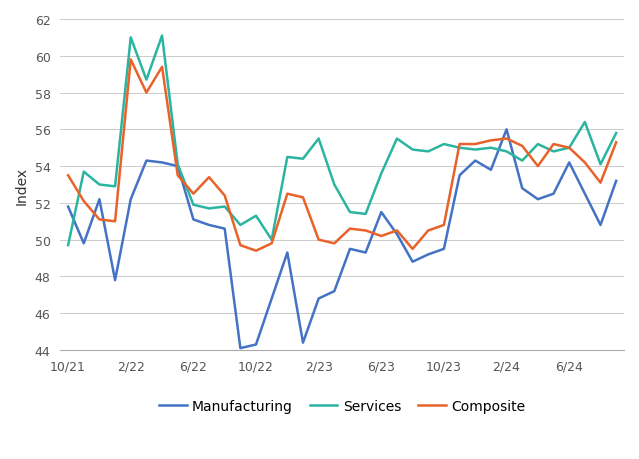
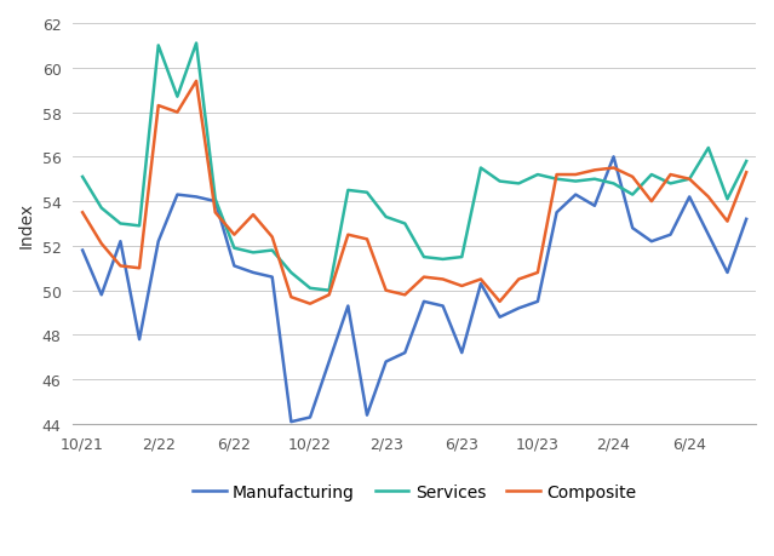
Services/10/21: 49.7 -> 55.1
Composite/2/22: 59.8 -> 58.3
Services/10/22: 51.3 -> 50.1
Services/2/23: 55.5 -> 53.3
Manufacturing/6/23: 51.5 -> 47.2
Services/6/23: 53.6 -> 51.5
